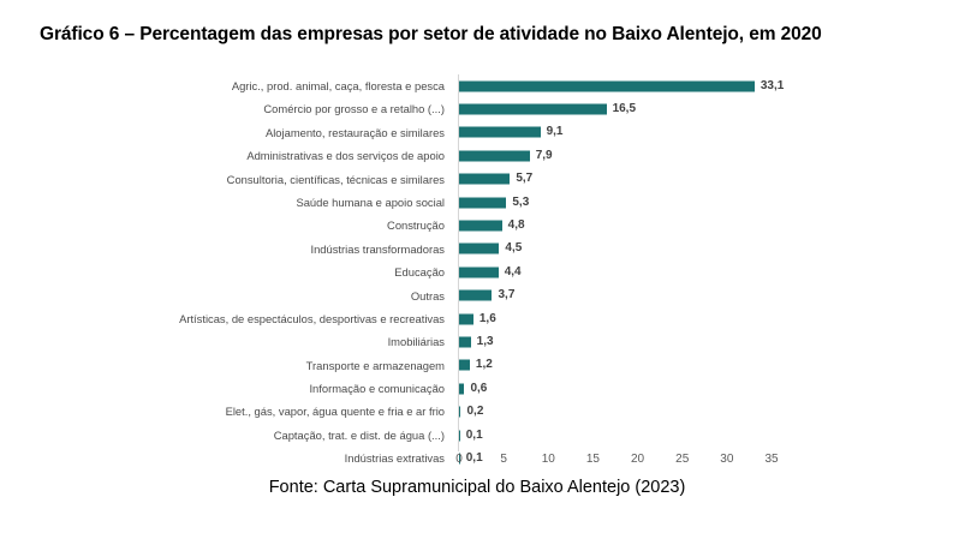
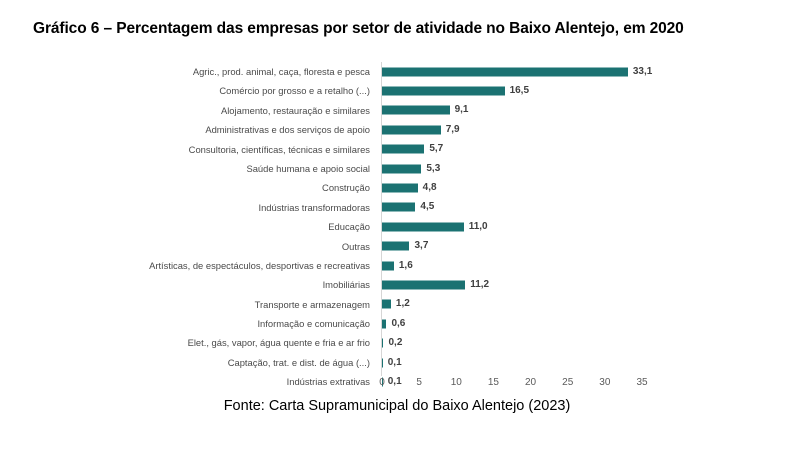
Educação: 4,4 -> 11,0
Imobiliárias: 1,3 -> 11,2
